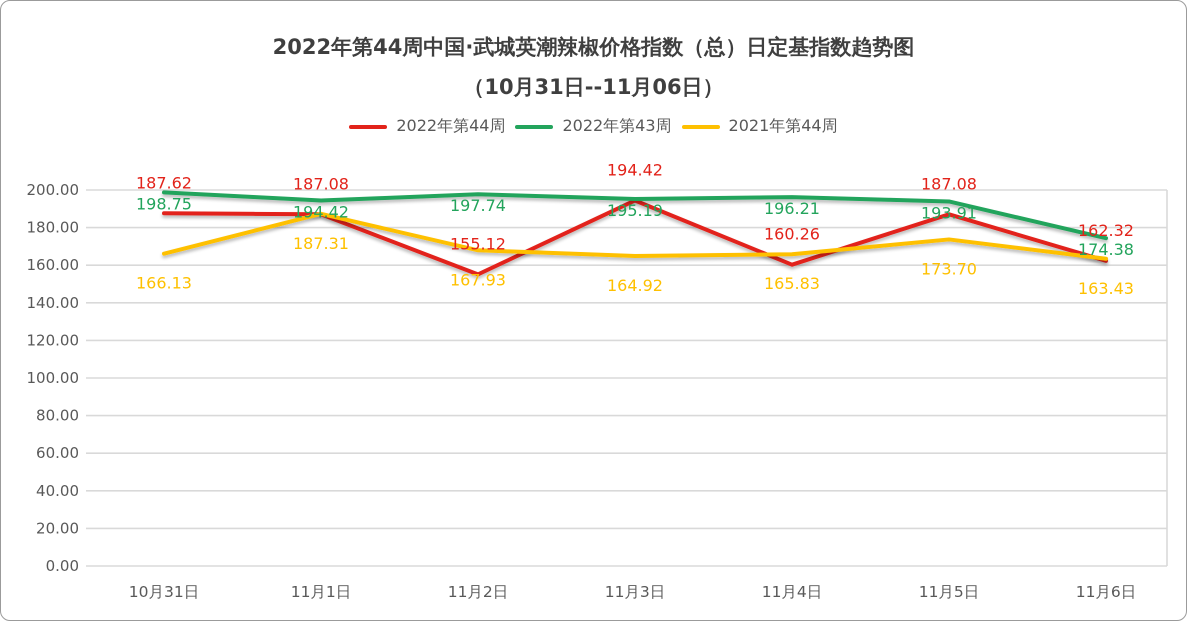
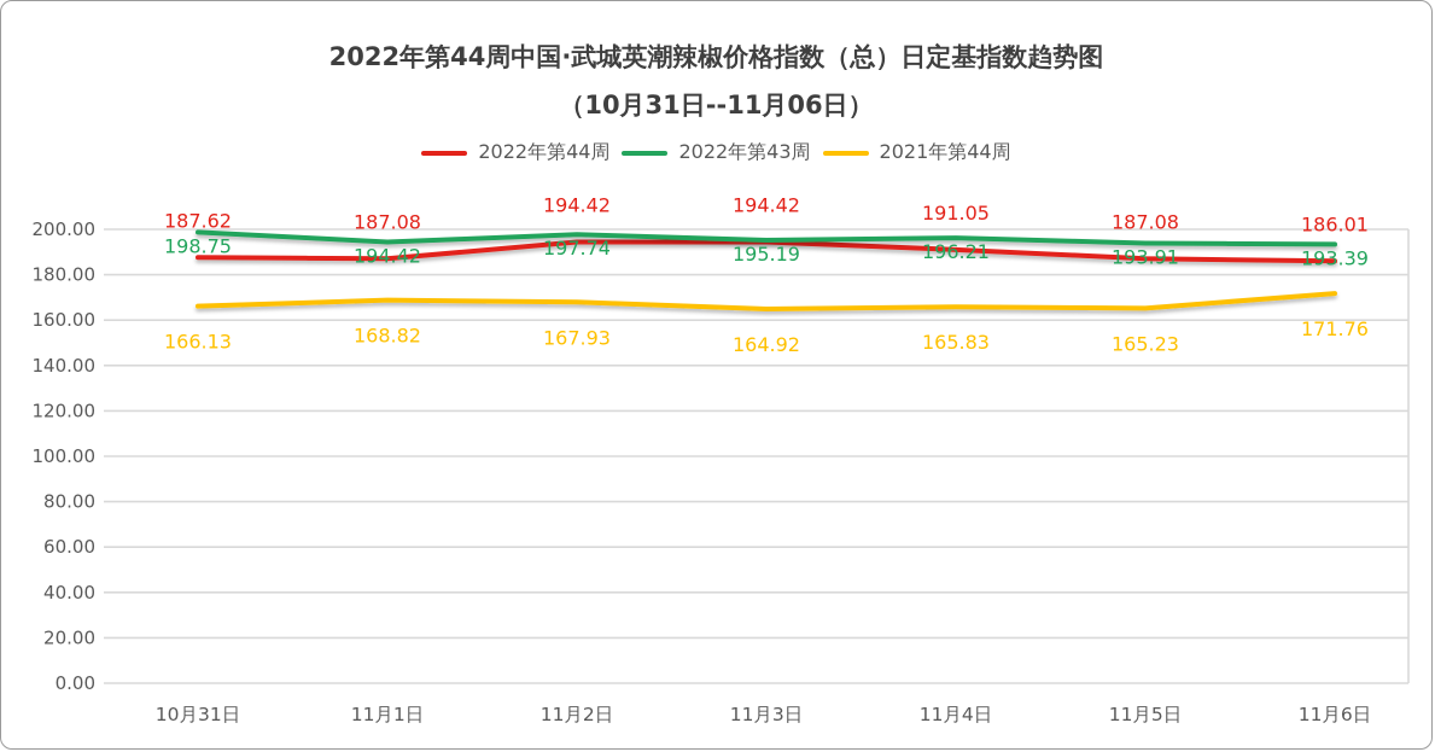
2021年第44周/11月1日: 187.31 -> 168.82
2022年第44周/11月2日: 155.12 -> 194.42
2022年第44周/11月4日: 160.26 -> 191.05
2021年第44周/11月5日: 173.70 -> 165.23
2022年第44周/11月6日: 162.32 -> 186.01
2022年第43周/11月6日: 174.38 -> 193.39
2021年第44周/11月6日: 163.43 -> 171.76
